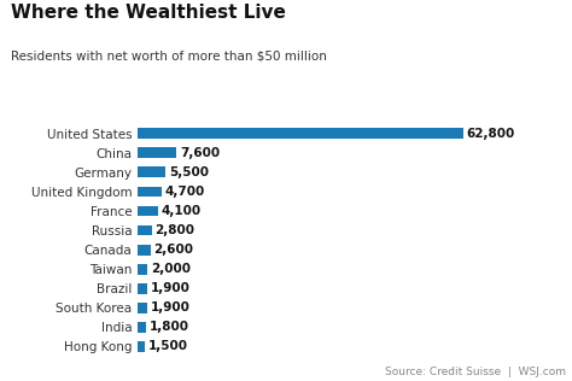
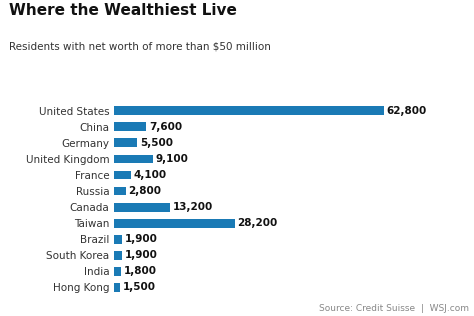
United Kingdom: 4,700 -> 9,100
Canada: 2,600 -> 13,200
Taiwan: 2,000 -> 28,200
